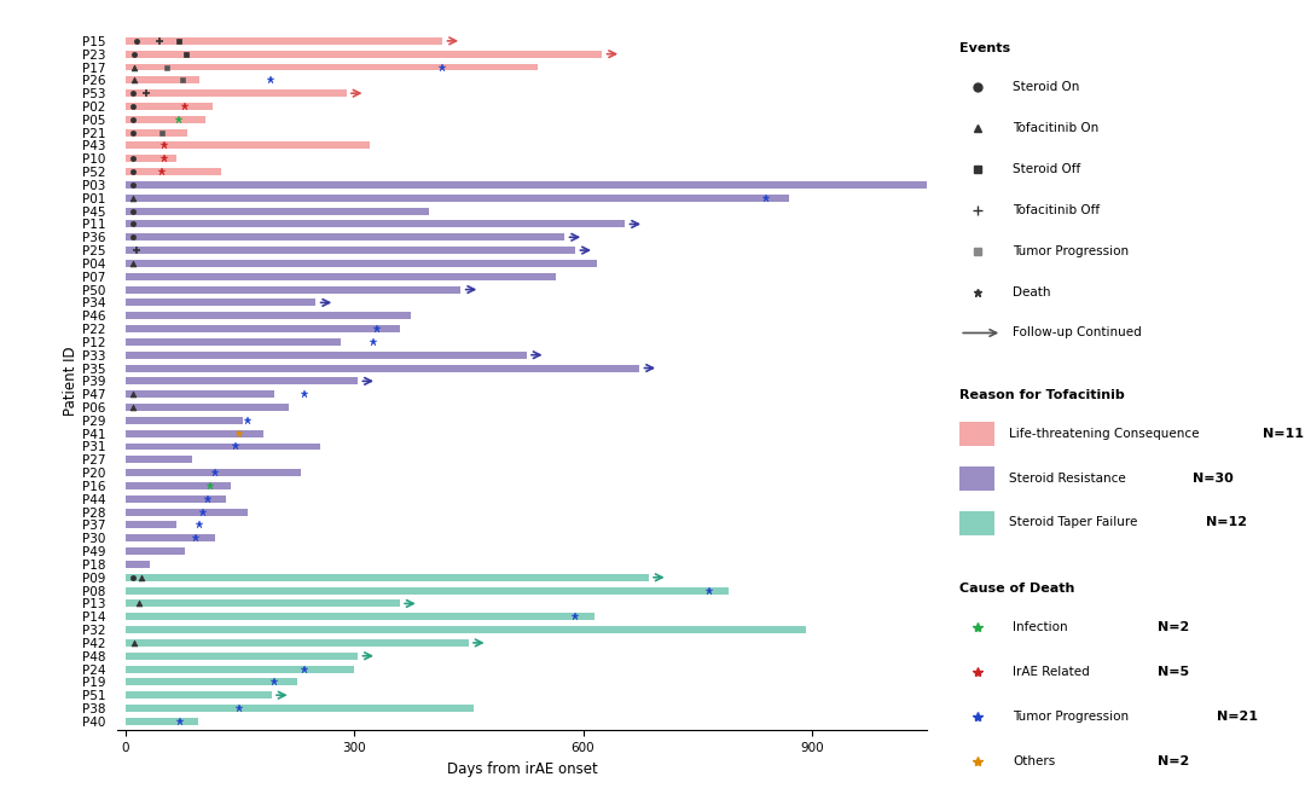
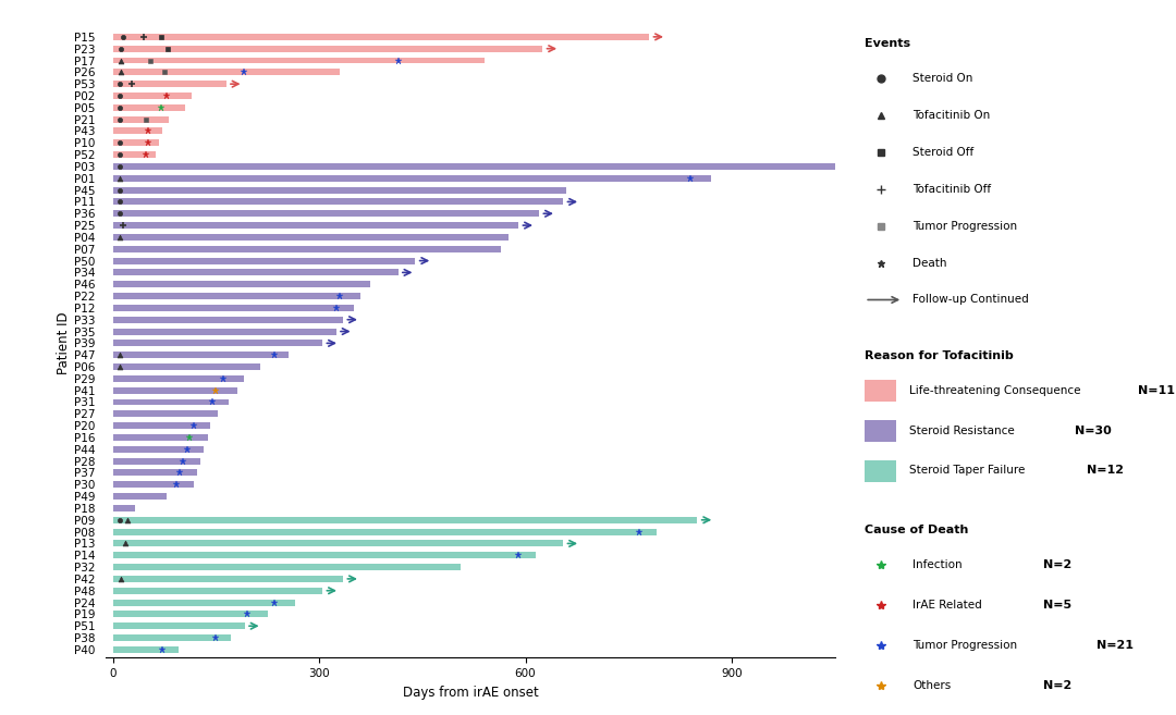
P15: 416 -> 780
P26: 98 -> 330
P53: 290 -> 165
P43: 320 -> 72
P52: 126 -> 62
P45: 398 -> 660
P36: 576 -> 620
P04: 618 -> 575
P34: 250 -> 415
P12: 282 -> 350
P33: 526 -> 335
P35: 674 -> 325
P47: 196 -> 255
P29: 154 -> 190
P31: 256 -> 168
P27: 88 -> 152
P20: 230 -> 142
P28: 160 -> 128
P37: 68 -> 122
P09: 686 -> 850
P13: 360 -> 655
P32: 892 -> 505
P42: 450 -> 335
P24: 300 -> 265
P38: 456 -> 172
